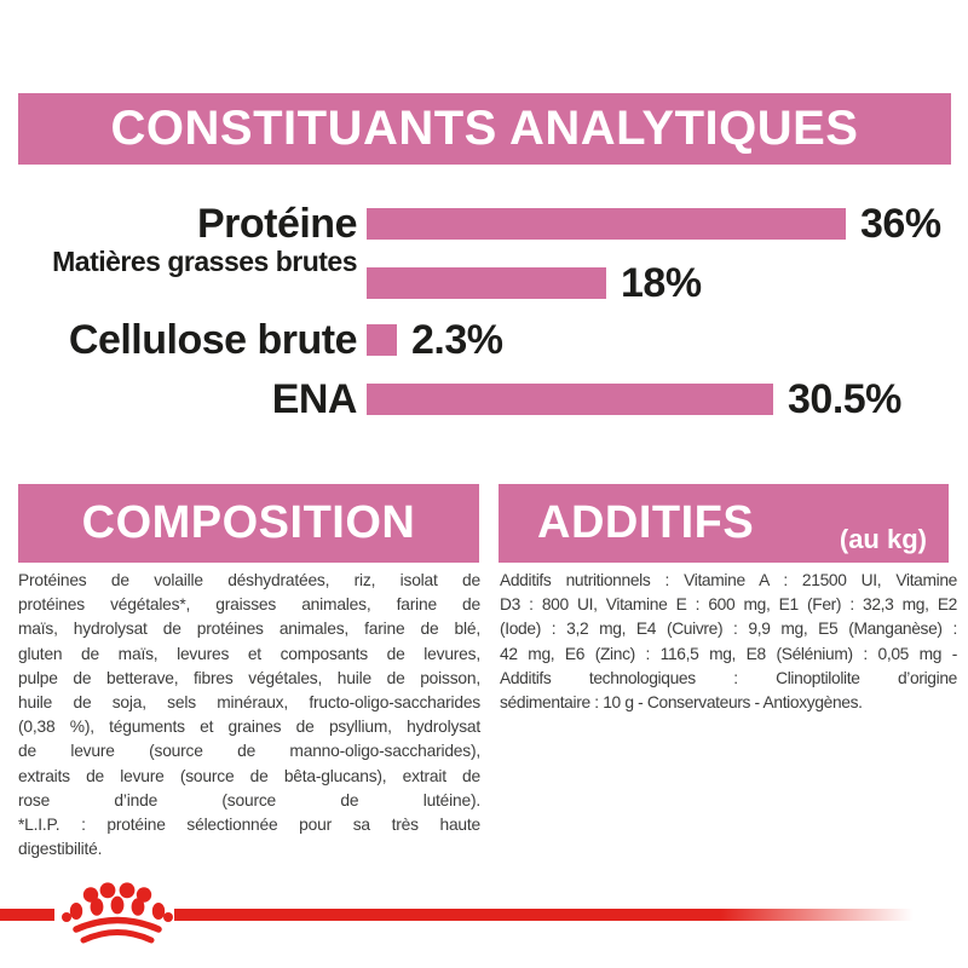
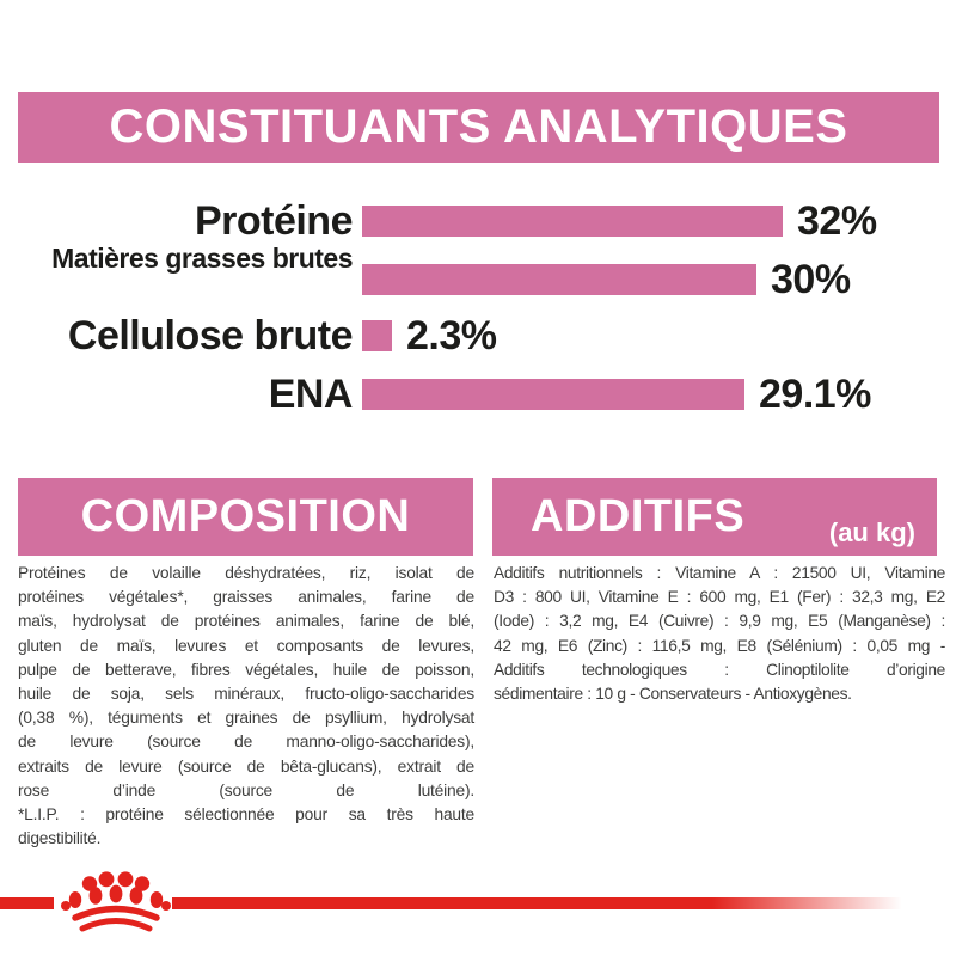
Protéine: 36% -> 32%
Matières grasses brutes: 18% -> 30%
ENA: 30.5% -> 29.1%
